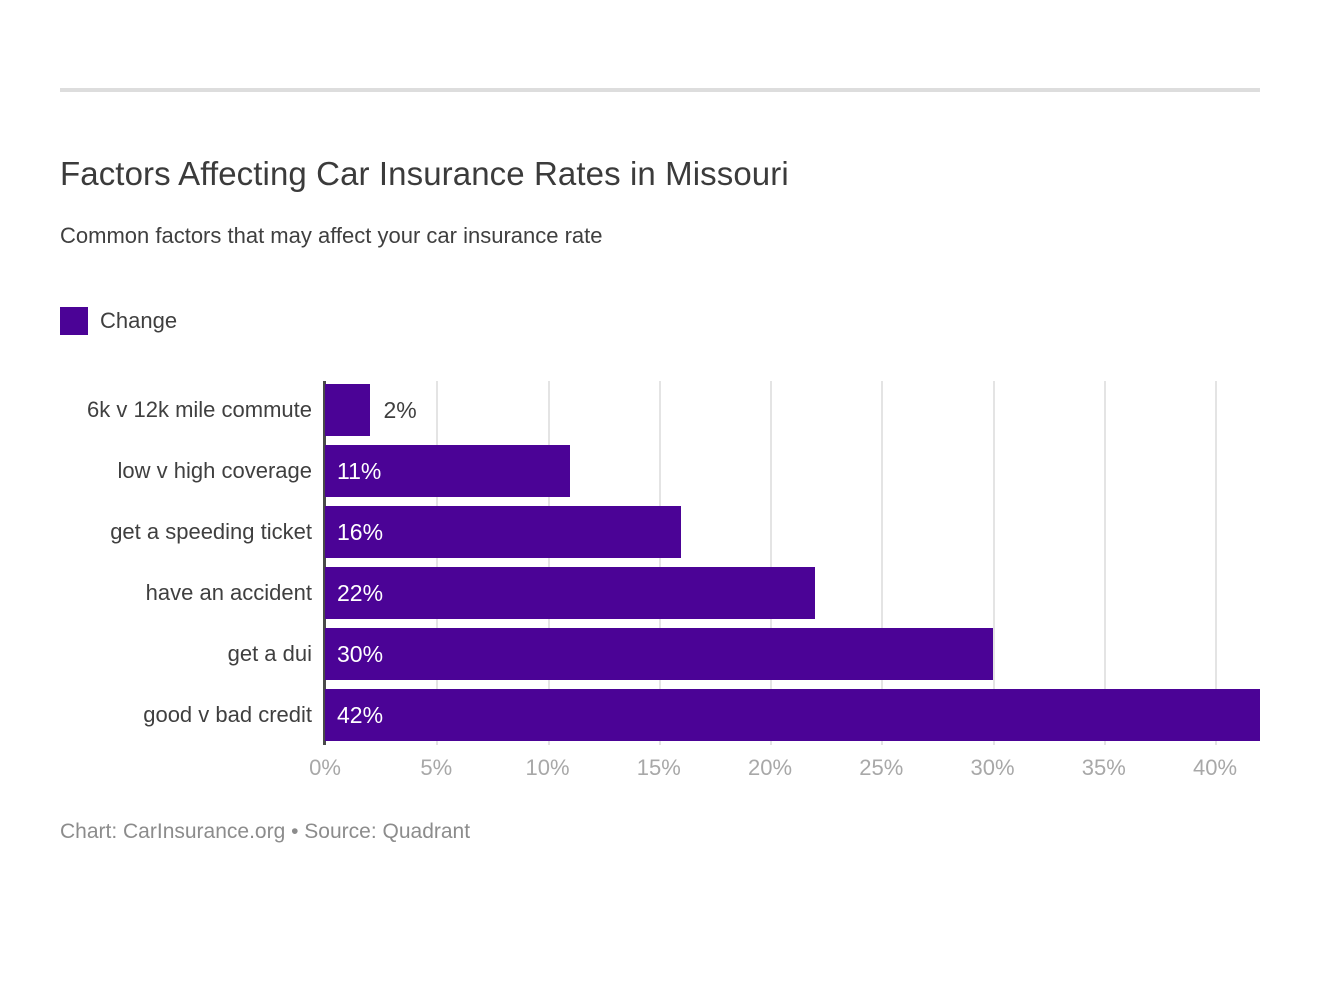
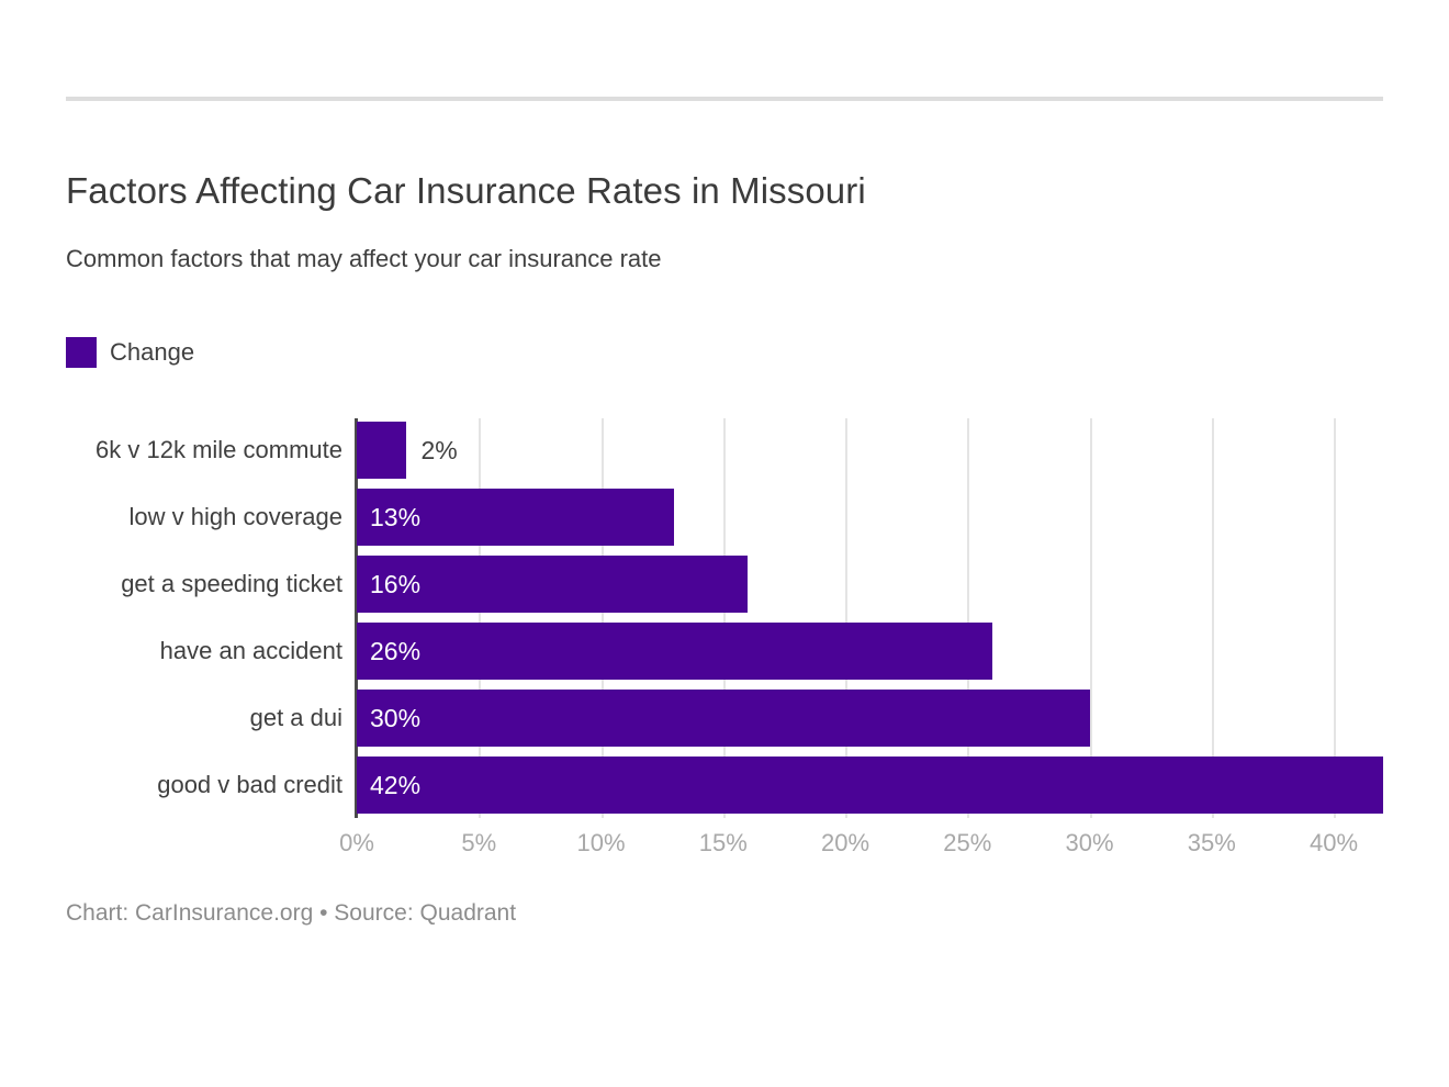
low v high coverage: 11% -> 13%
have an accident: 22% -> 26%
